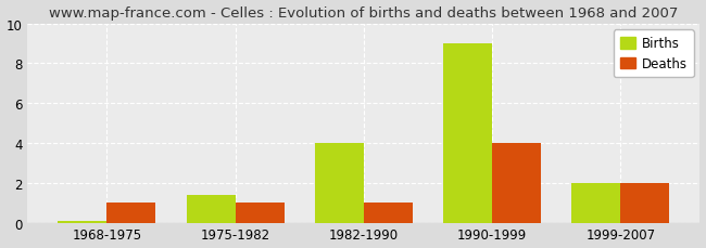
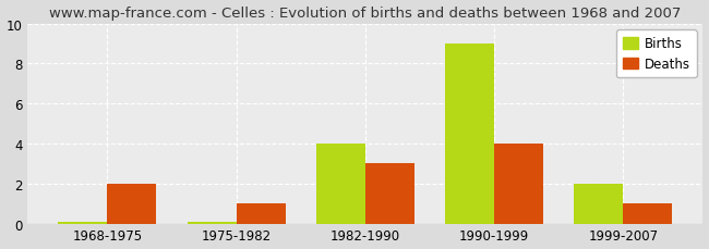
Deaths/1968-1975: 1 -> 2
Births/1975-1982: 1.4 -> 0.1
Deaths/1982-1990: 1 -> 3
Deaths/1999-2007: 2 -> 1
